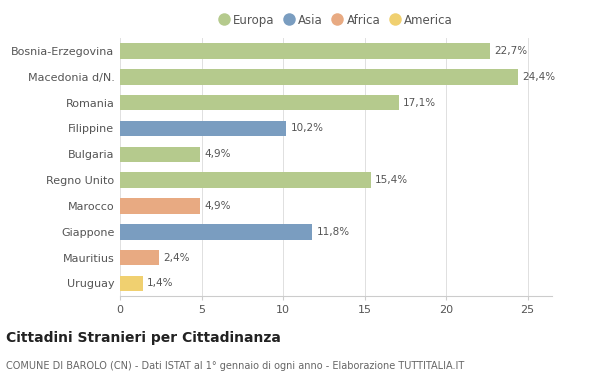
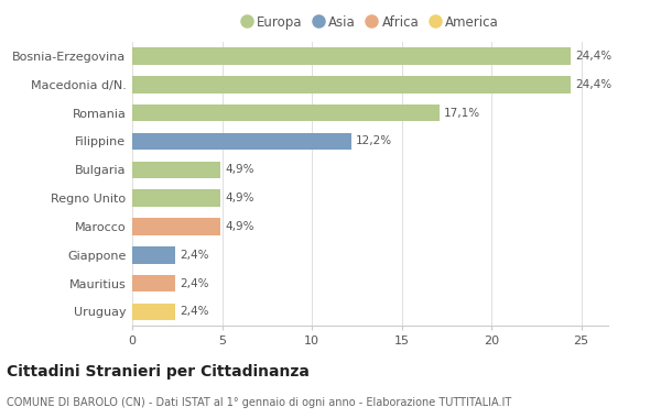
Bosnia-Erzegovina: 22,7% -> 24,4%
Filippine: 10,2% -> 12,2%
Regno Unito: 15,4% -> 4,9%
Giappone: 11,8% -> 2,4%
Uruguay: 1,4% -> 2,4%
